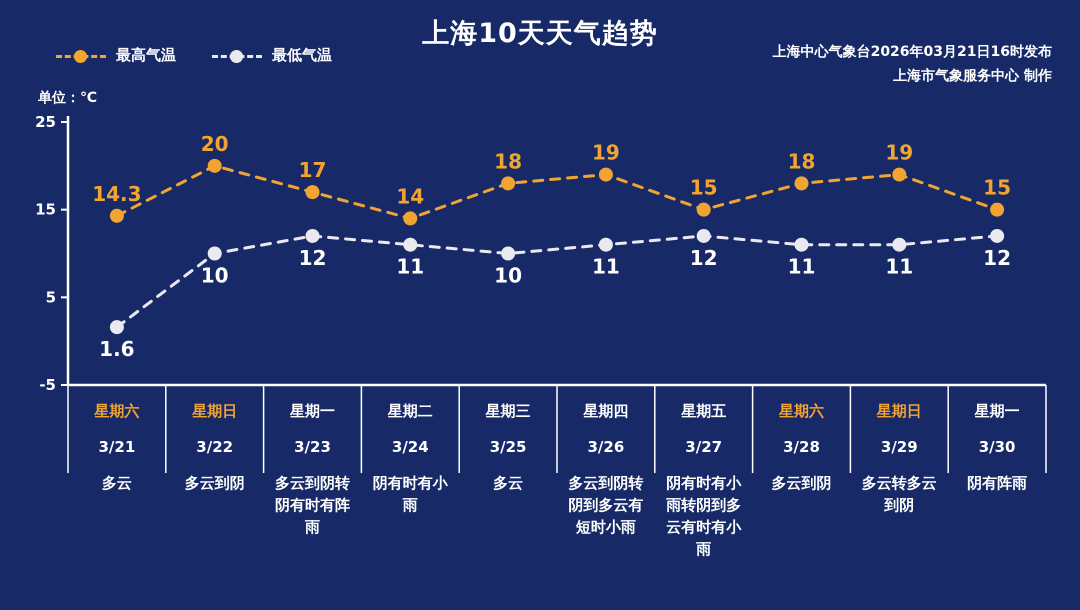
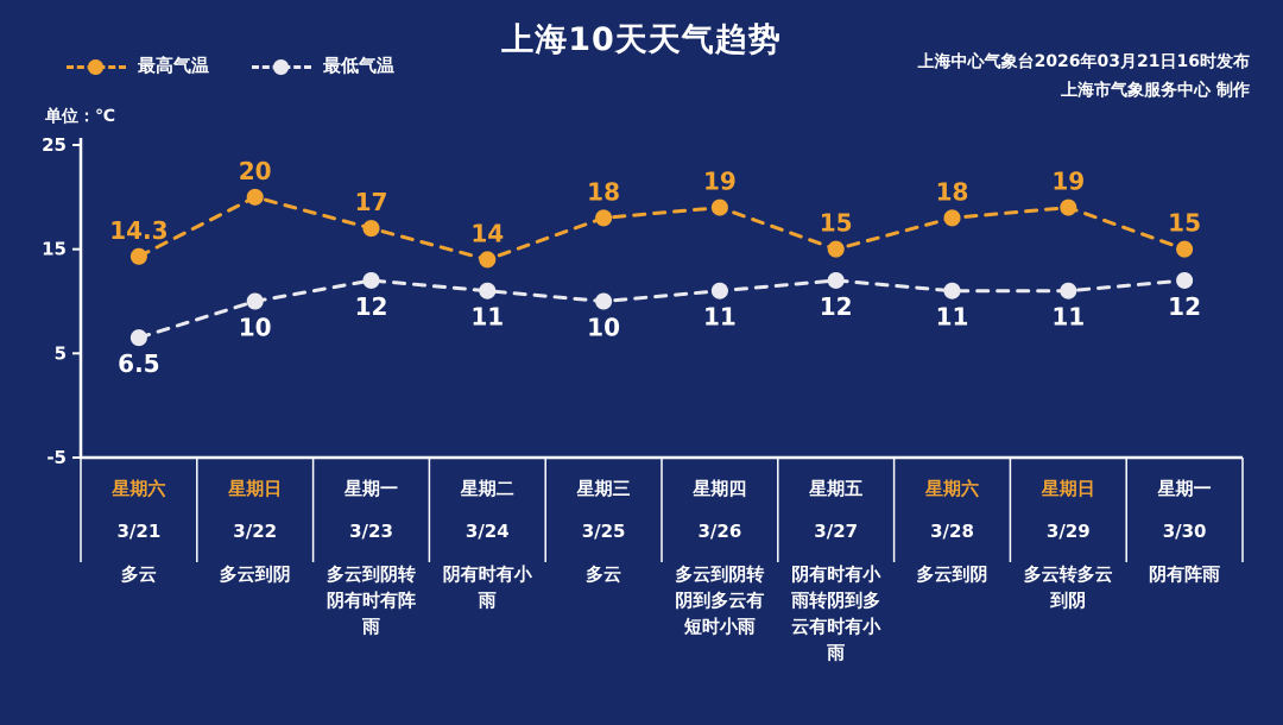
最低气温/3/21: 1.6 -> 6.5
